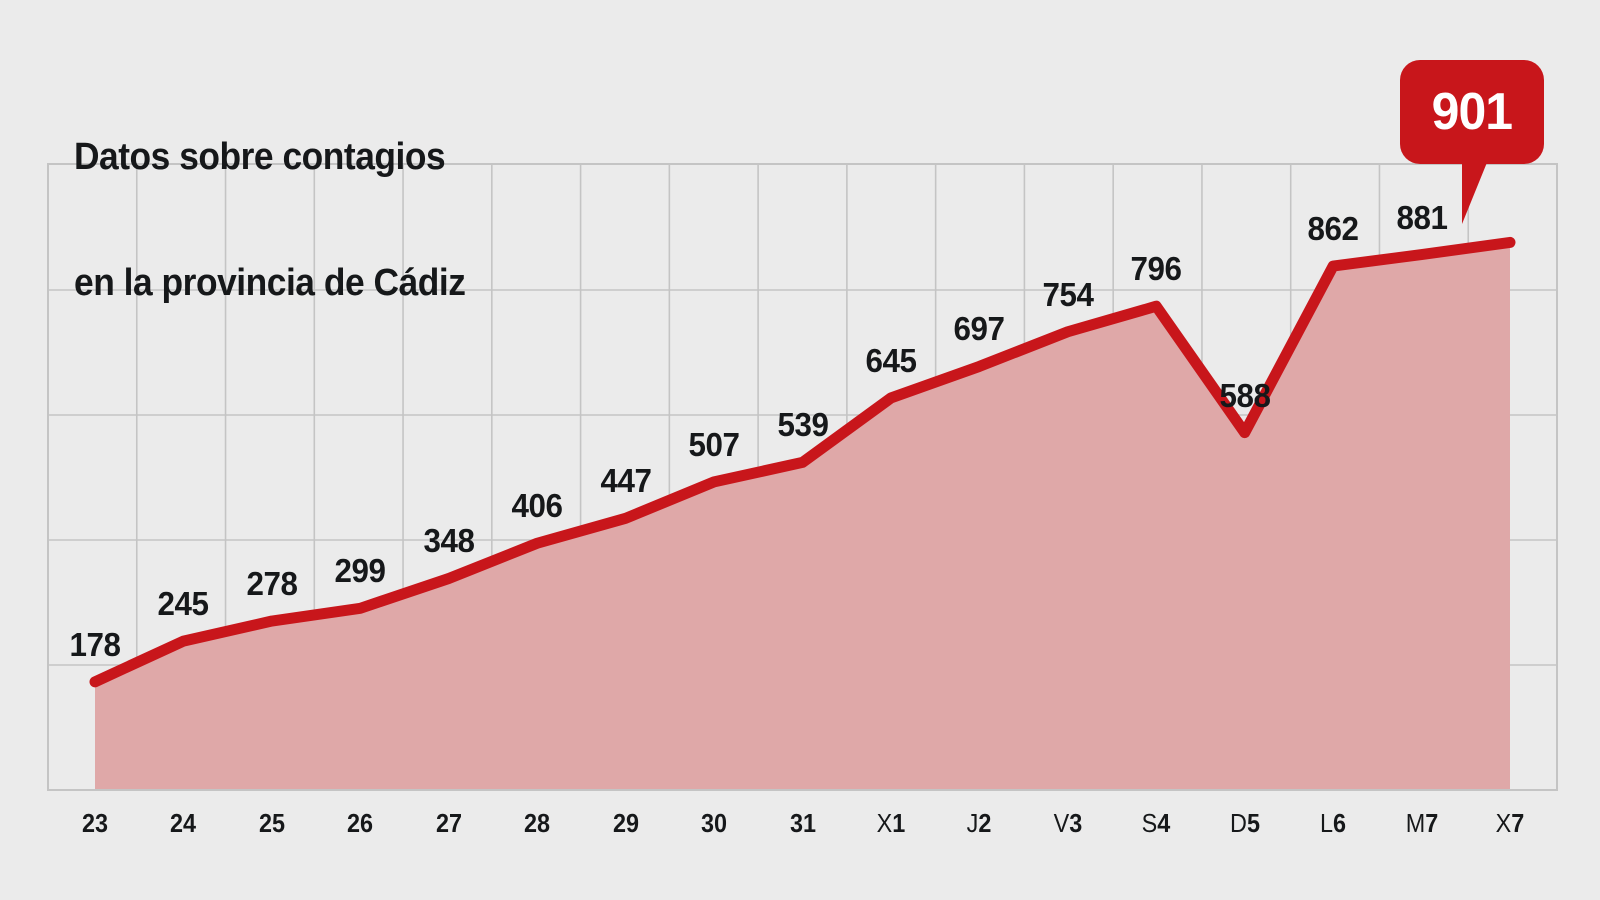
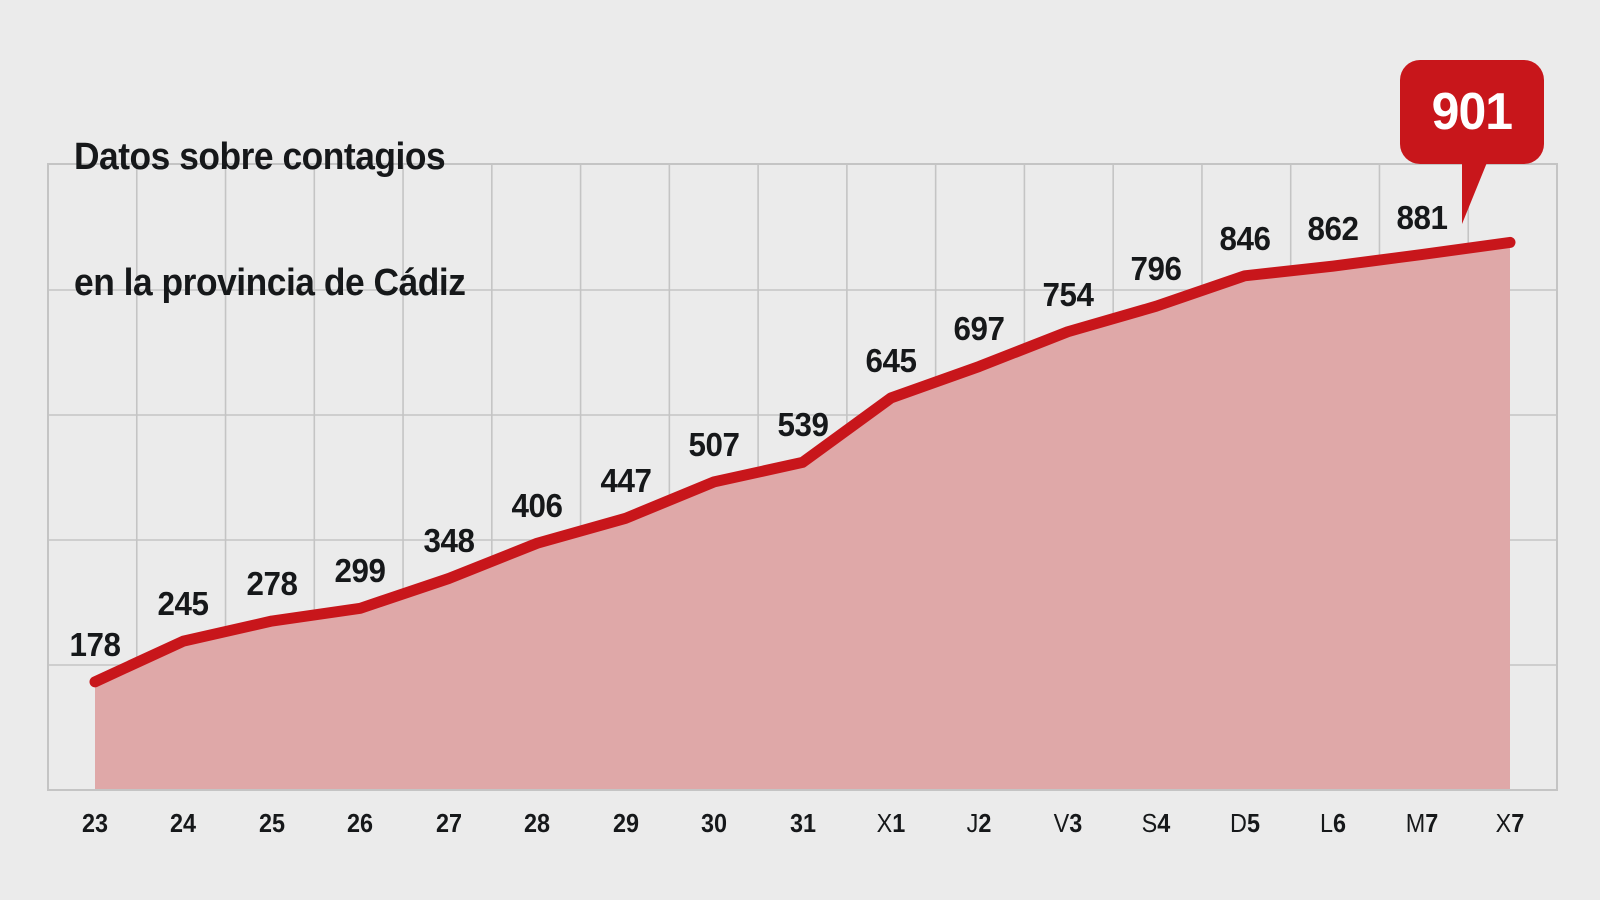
D5: 588 -> 846
